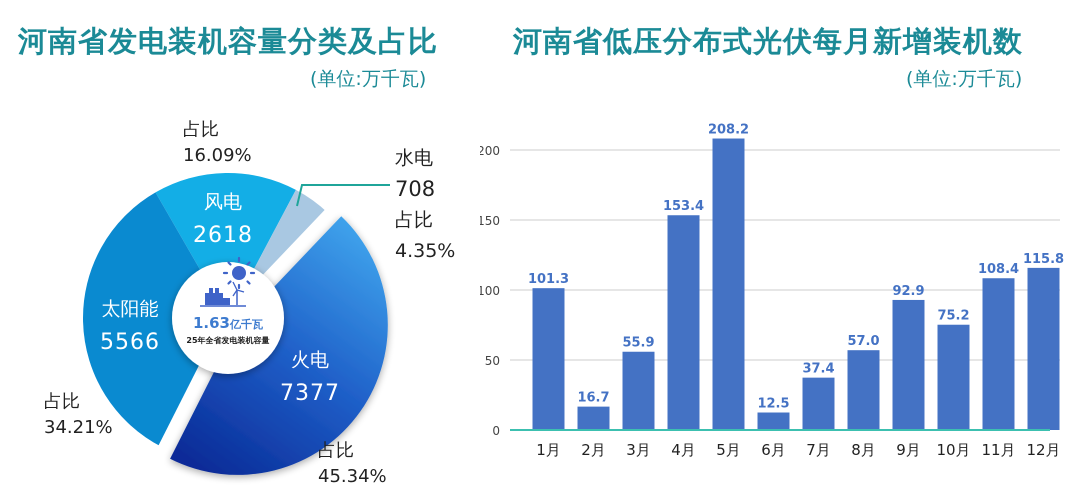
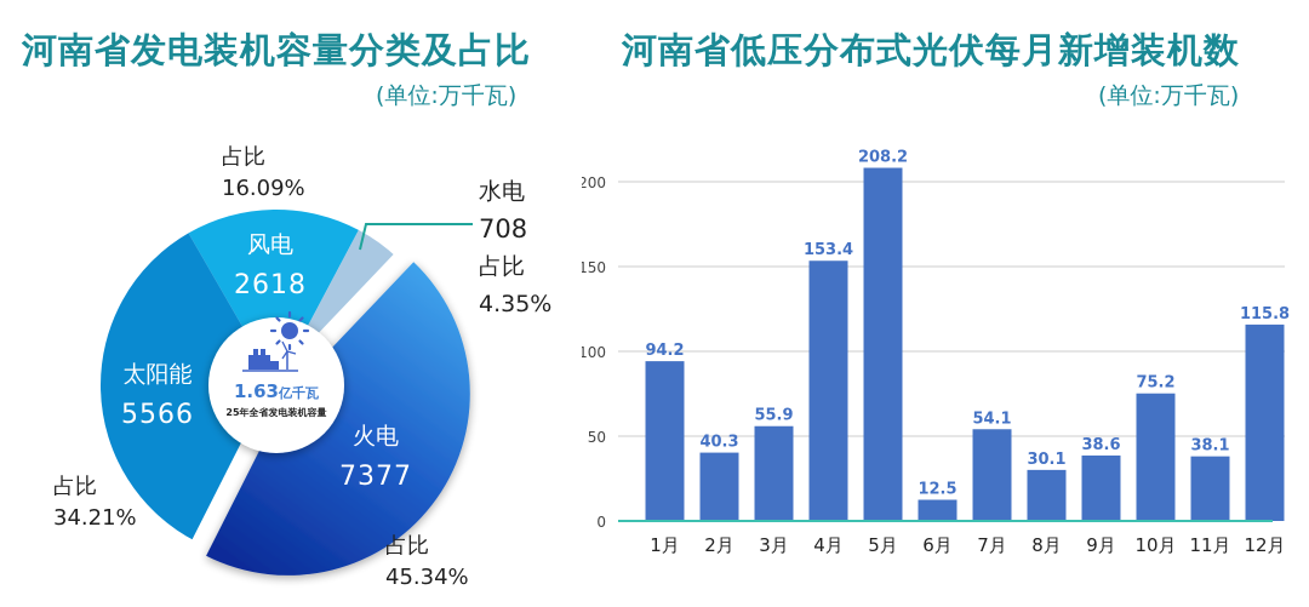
河南省低压分布式光伏每月新增装机数/1月: 101.3 -> 94.2
河南省低压分布式光伏每月新增装机数/2月: 16.7 -> 40.3
河南省低压分布式光伏每月新增装机数/7月: 37.4 -> 54.1
河南省低压分布式光伏每月新增装机数/8月: 57.0 -> 30.1
河南省低压分布式光伏每月新增装机数/9月: 92.9 -> 38.6
河南省低压分布式光伏每月新增装机数/11月: 108.4 -> 38.1
